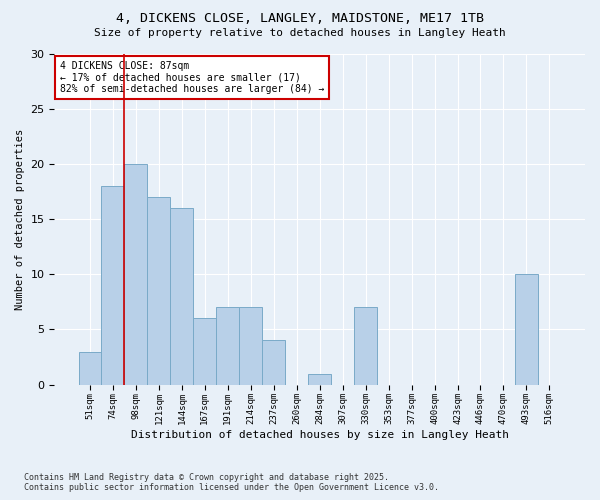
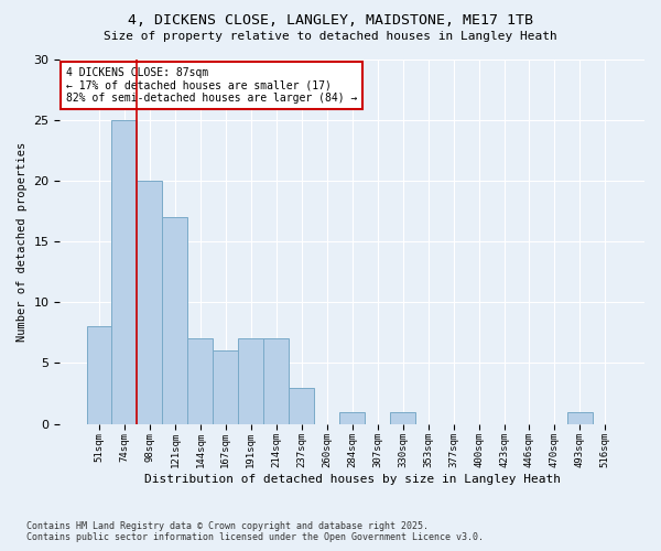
51sqm: 3 -> 8
74sqm: 18 -> 25
144sqm: 16 -> 7
237sqm: 4 -> 3
330sqm: 7 -> 1
493sqm: 10 -> 1
